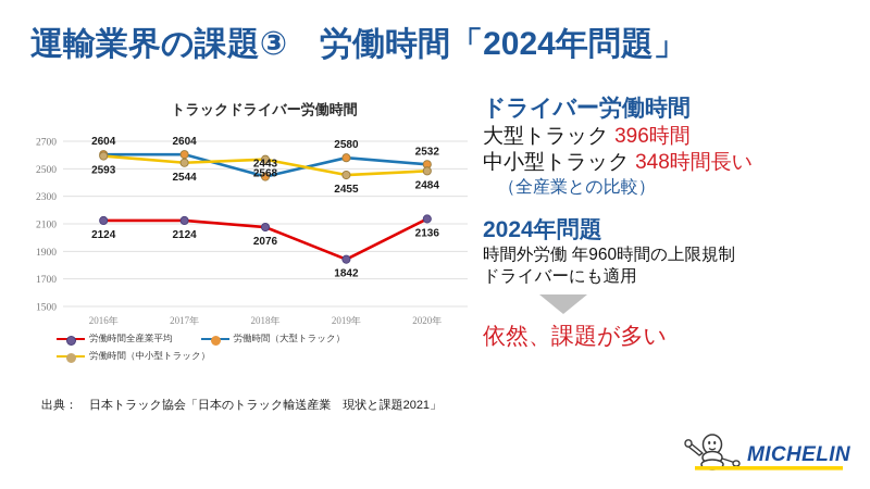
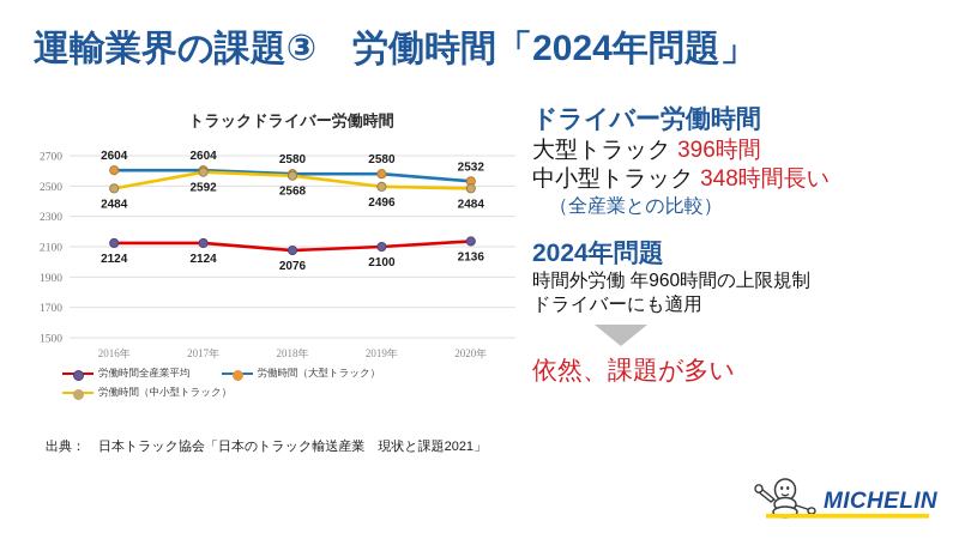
労働時間（中小型トラック）/2016年: 2593 -> 2484
労働時間（中小型トラック）/2017年: 2544 -> 2592
労働時間（大型トラック）/2018年: 2443 -> 2580
労働時間全産業平均/2019年: 1842 -> 2100
労働時間（中小型トラック）/2019年: 2455 -> 2496
